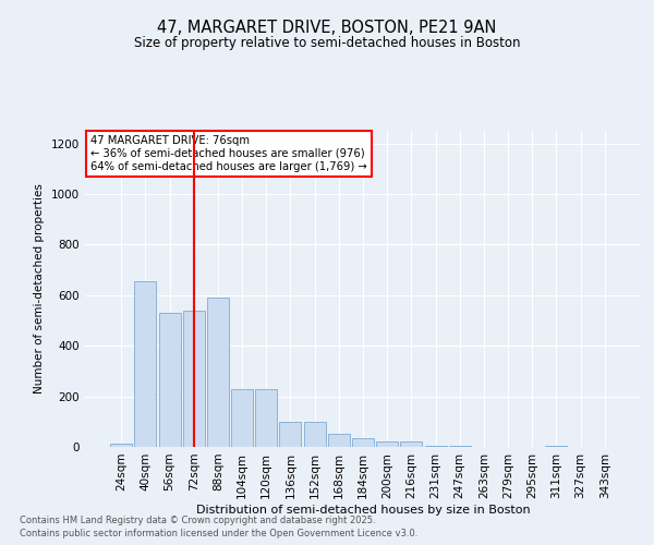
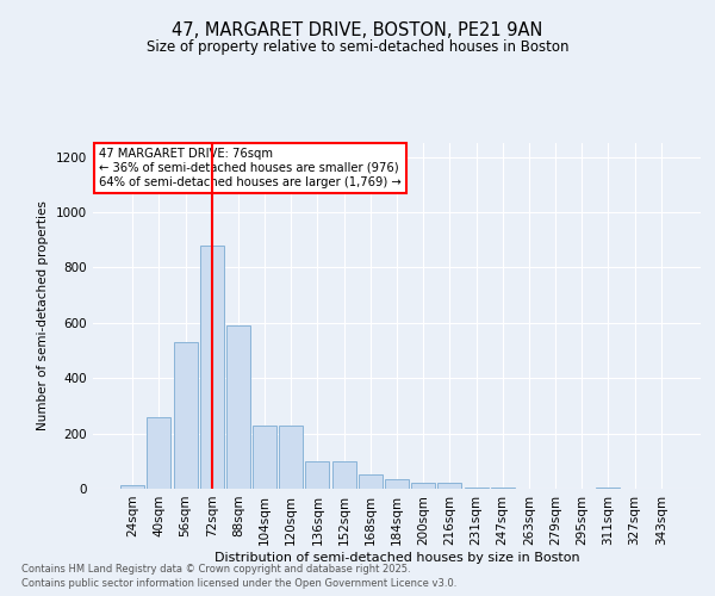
40sqm: 655 -> 260
72sqm: 540 -> 880
